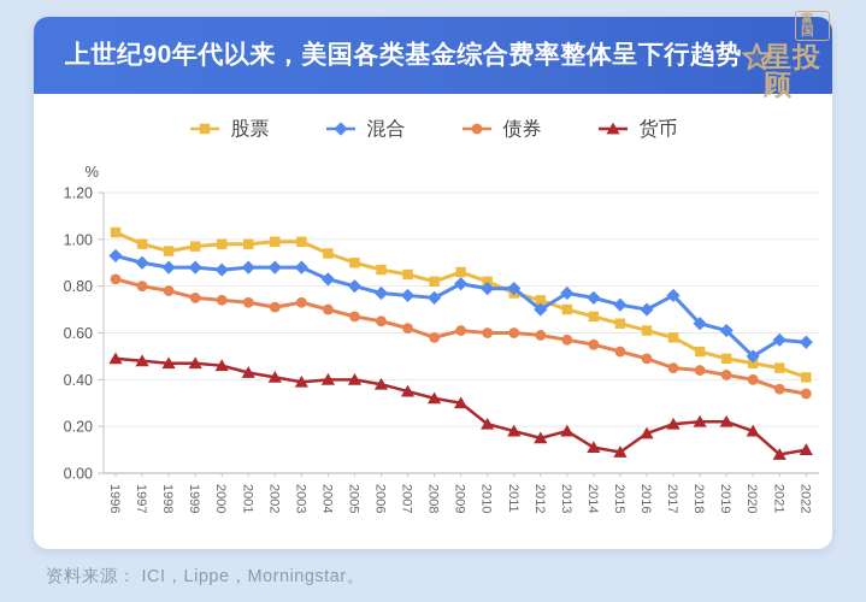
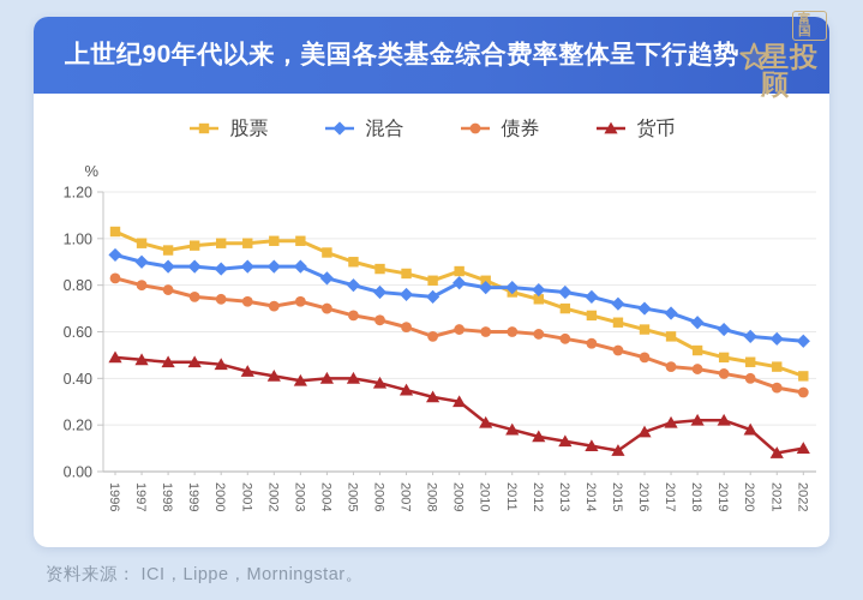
混合/2012: 0.70 -> 0.78
货币/2013: 0.18 -> 0.13
混合/2017: 0.76 -> 0.68
混合/2020: 0.50 -> 0.58
